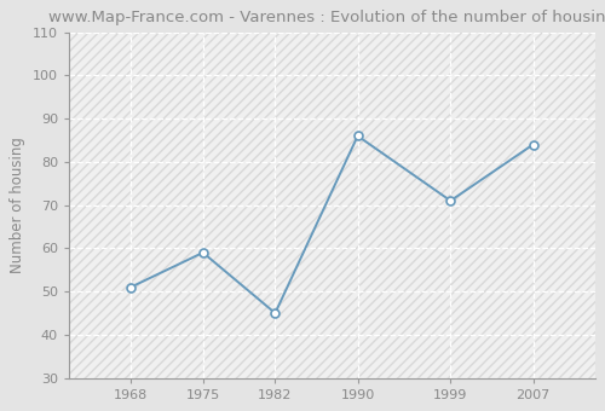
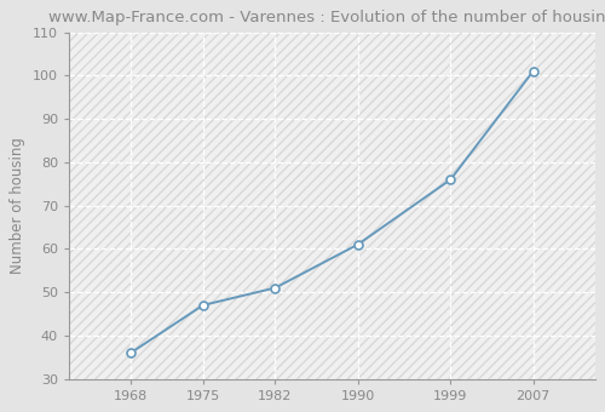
1968: 51 -> 36
1975: 59 -> 47
1982: 45 -> 51
1990: 86 -> 61
1999: 71 -> 76
2007: 84 -> 101
